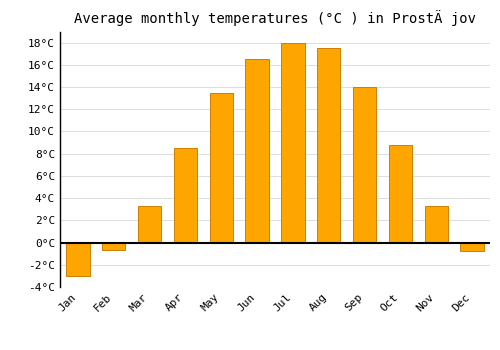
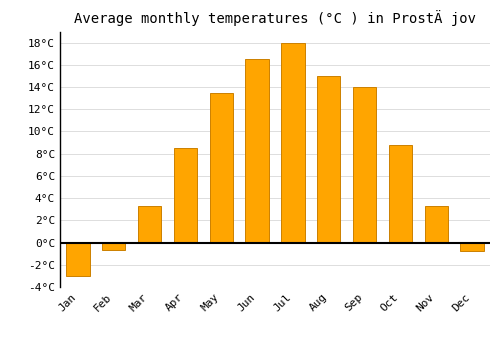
Aug: 17.5°C -> 15.0°C
